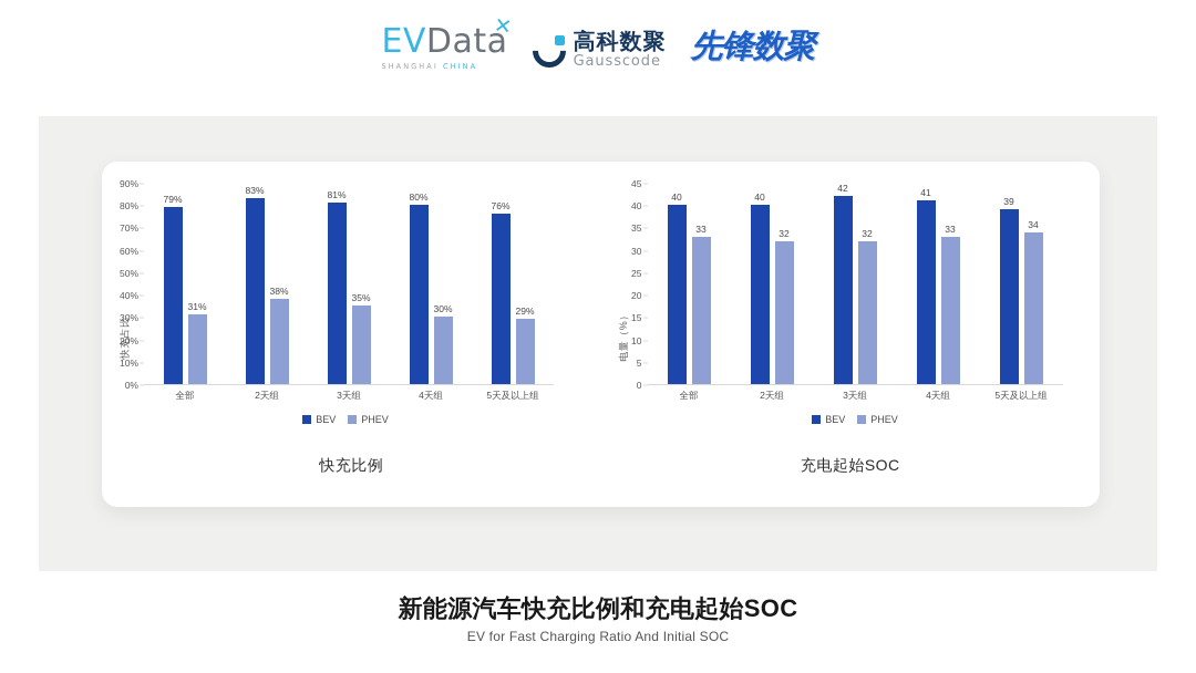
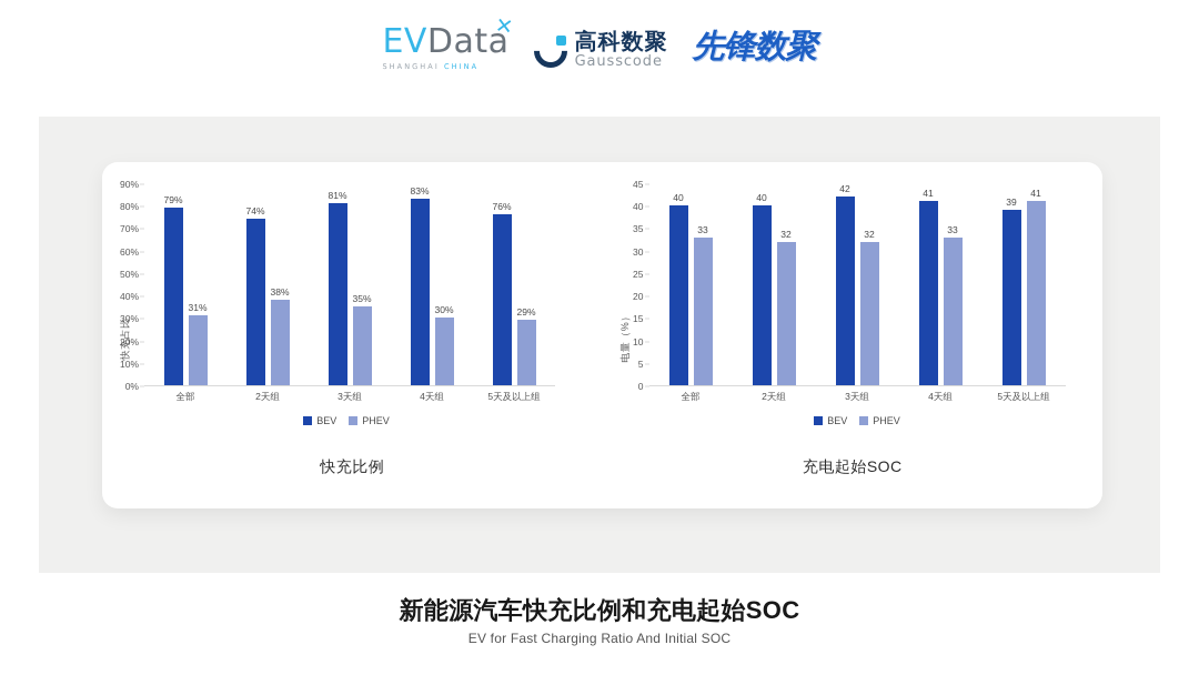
快充比例/BEV/2天组: 83% -> 74%
快充比例/BEV/4天组: 80% -> 83%
充电起始SOC/PHEV/5天及以上组: 34 -> 41
